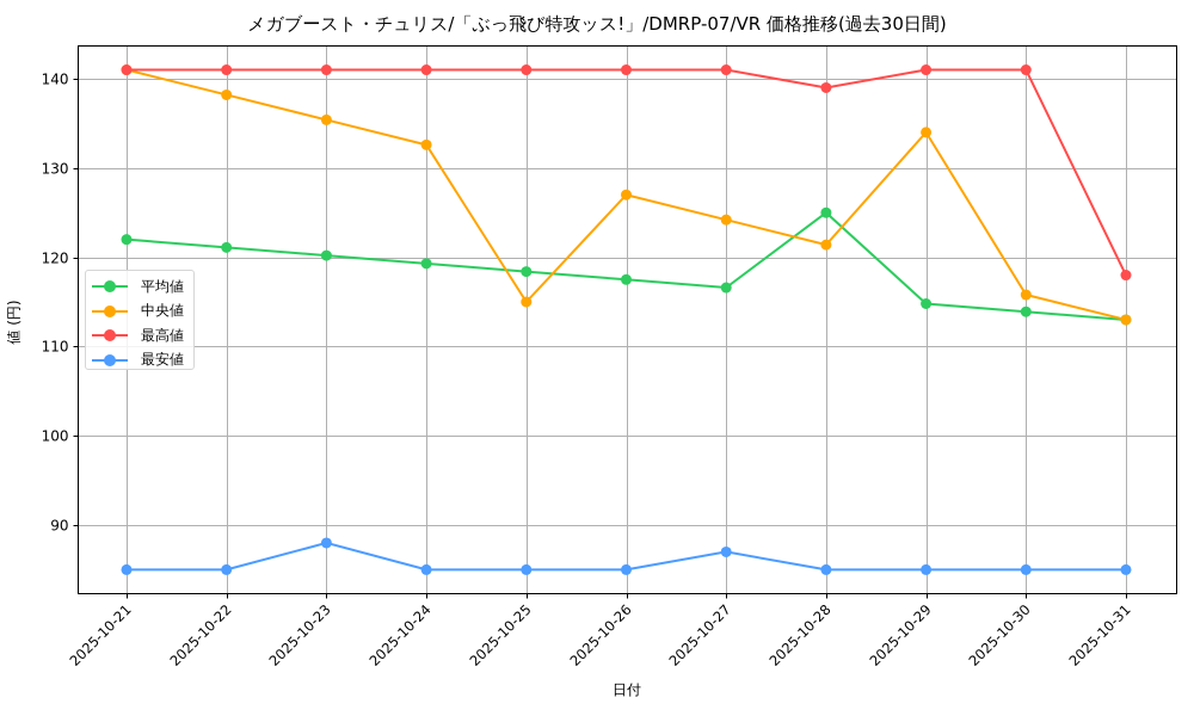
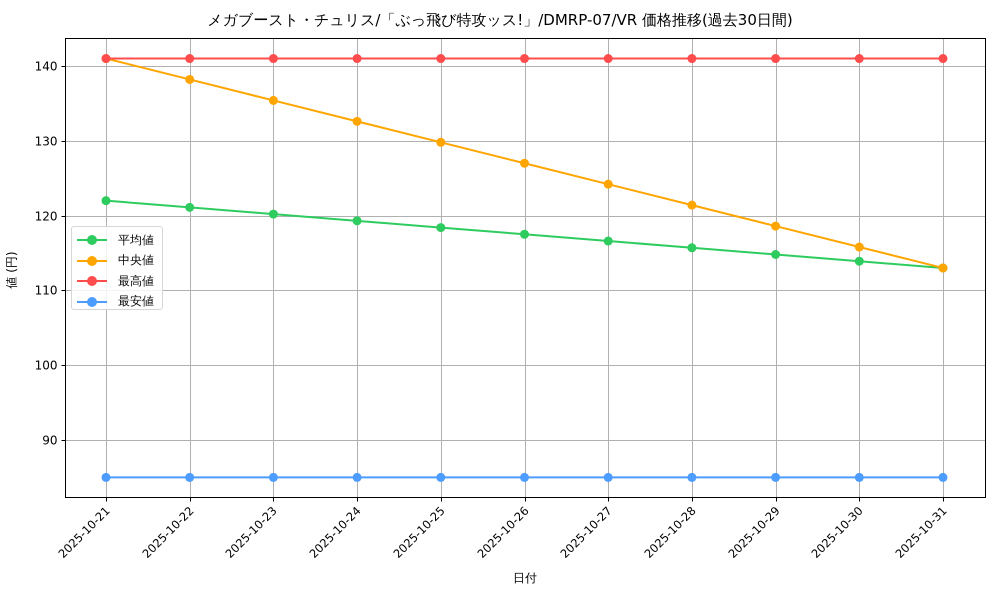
最安値/2025-10-23: 88 -> 85
中央値/2025-10-25: 115 -> 130
最安値/2025-10-27: 87 -> 85
平均値/2025-10-28: 125 -> 116
最高値/2025-10-28: 139 -> 141
中央値/2025-10-29: 134 -> 119
最高値/2025-10-31: 118 -> 141
